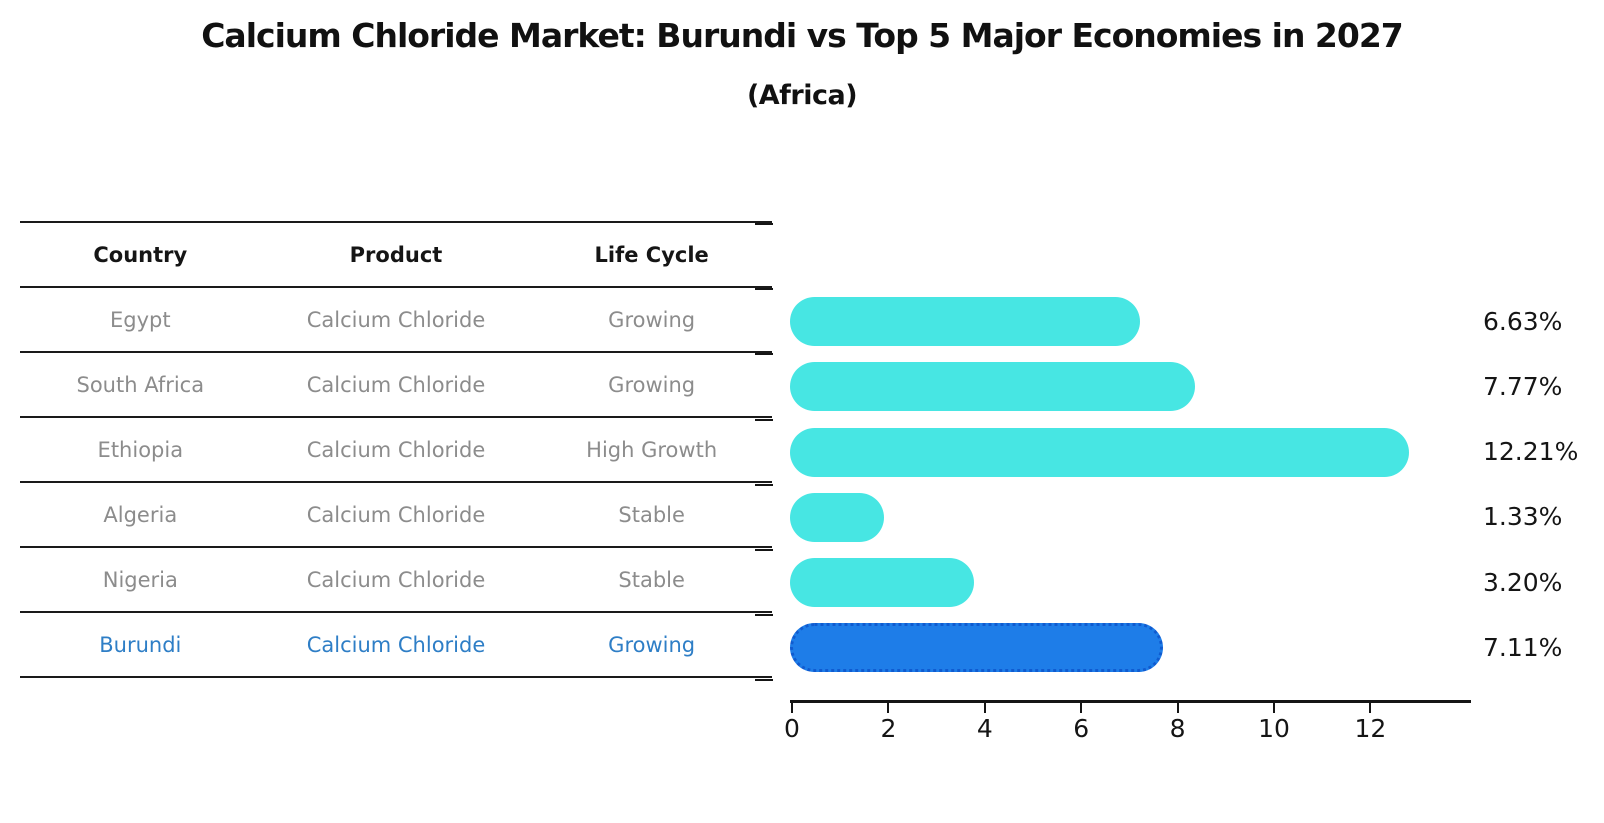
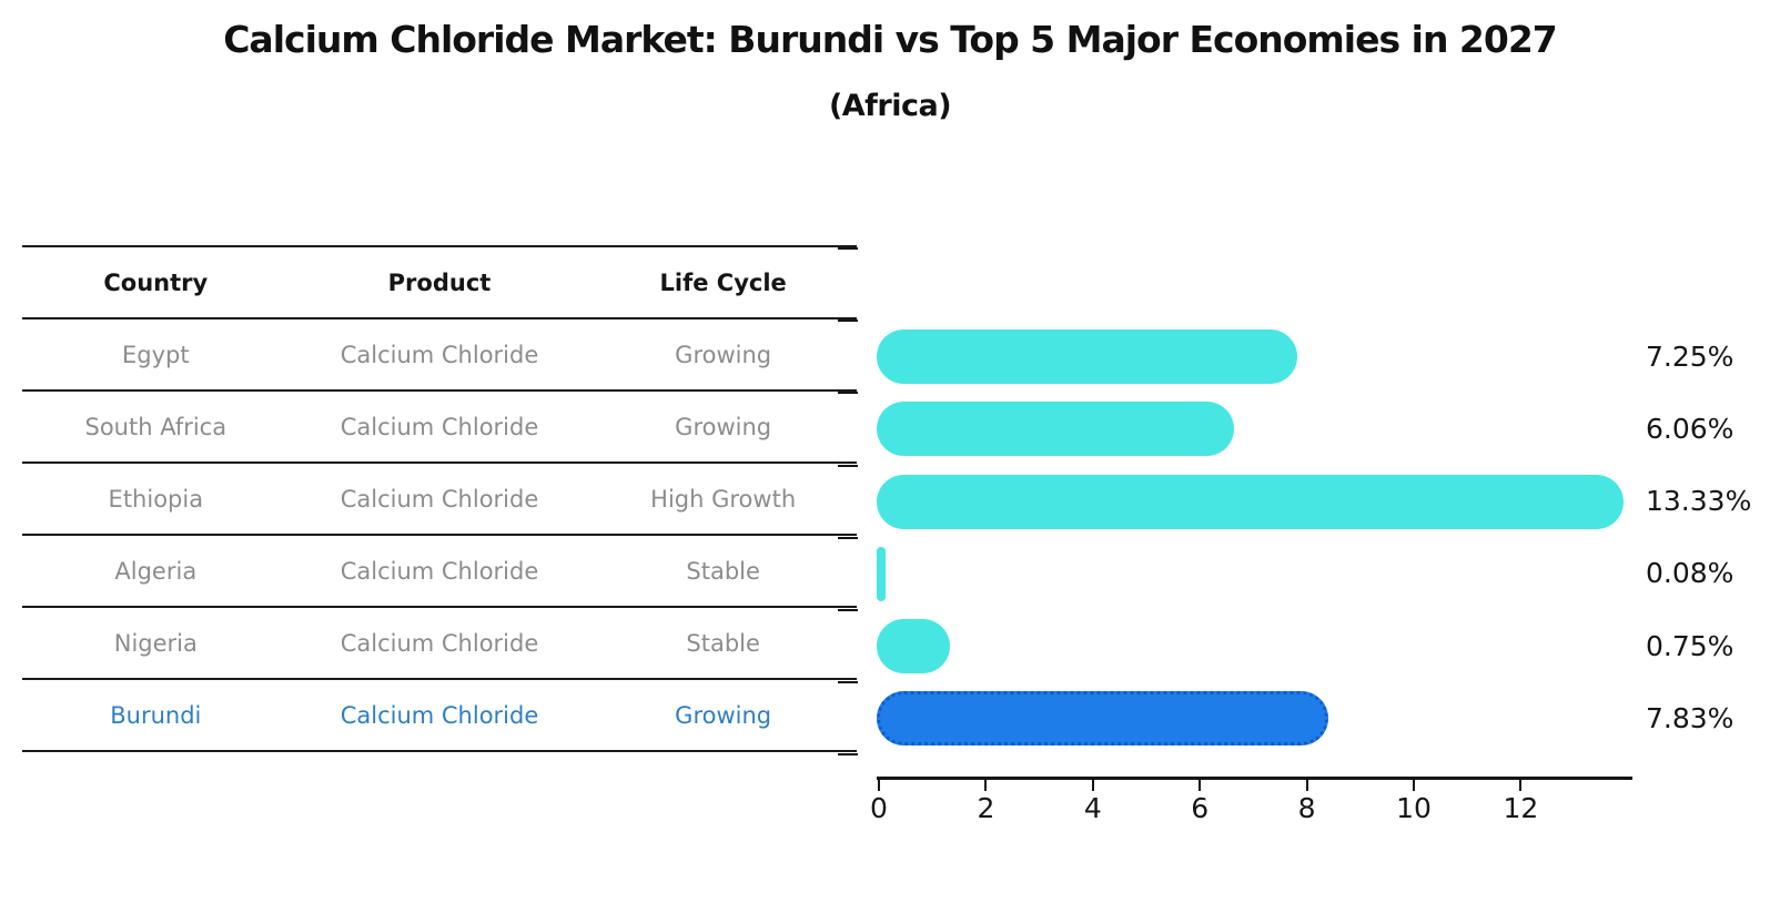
Egypt: 6.63% -> 7.25%
South Africa: 7.77% -> 6.06%
Ethiopia: 12.21% -> 13.33%
Algeria: 1.33% -> 0.08%
Nigeria: 3.20% -> 0.75%
Burundi: 7.11% -> 7.83%
